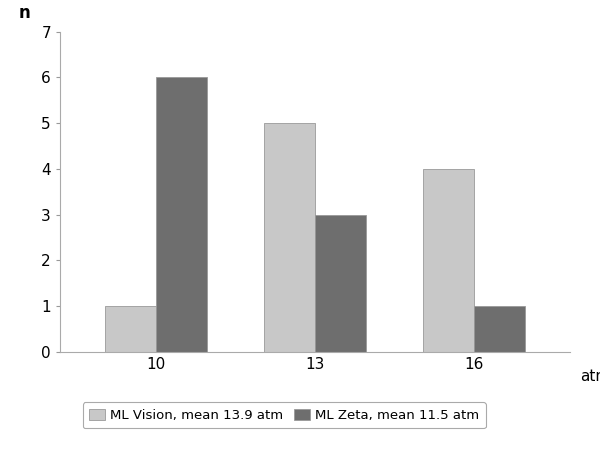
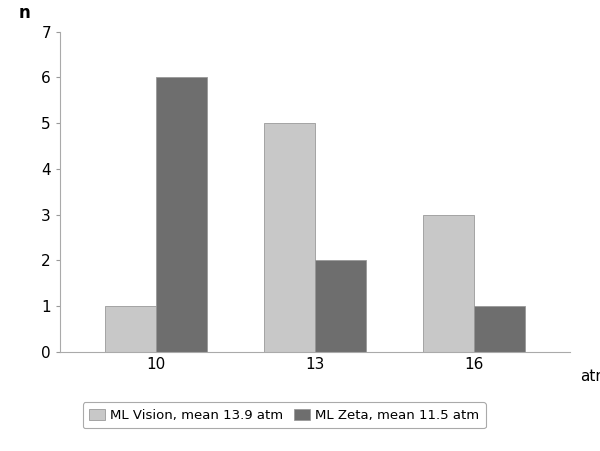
ML Zeta, mean 11.5 atm/13: 3 -> 2
ML Vision, mean 13.9 atm/16: 4 -> 3
